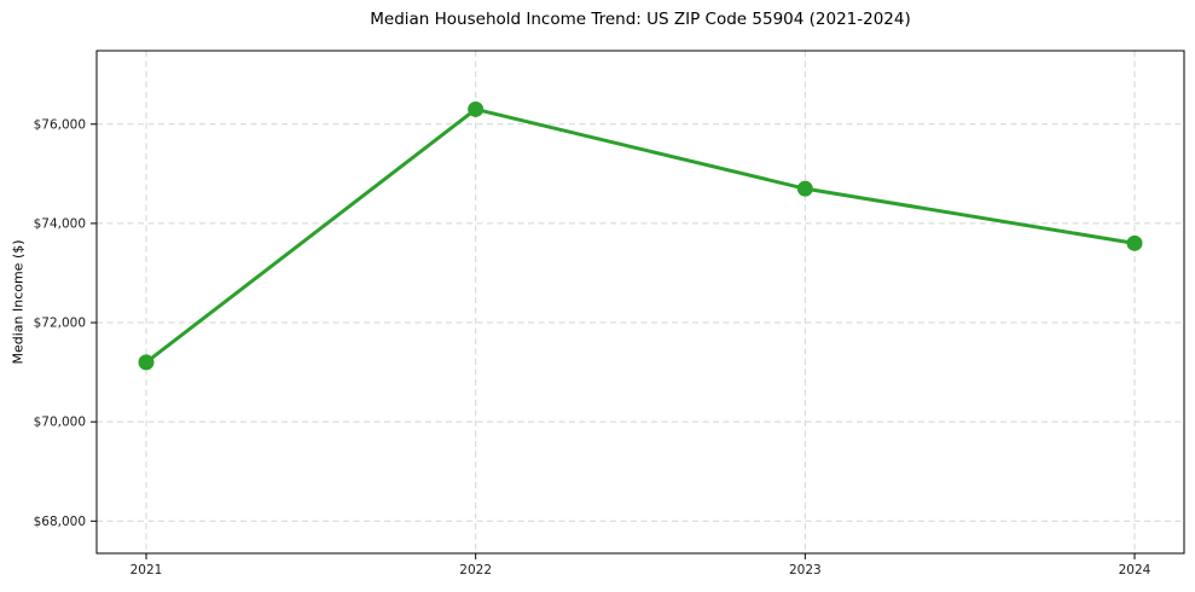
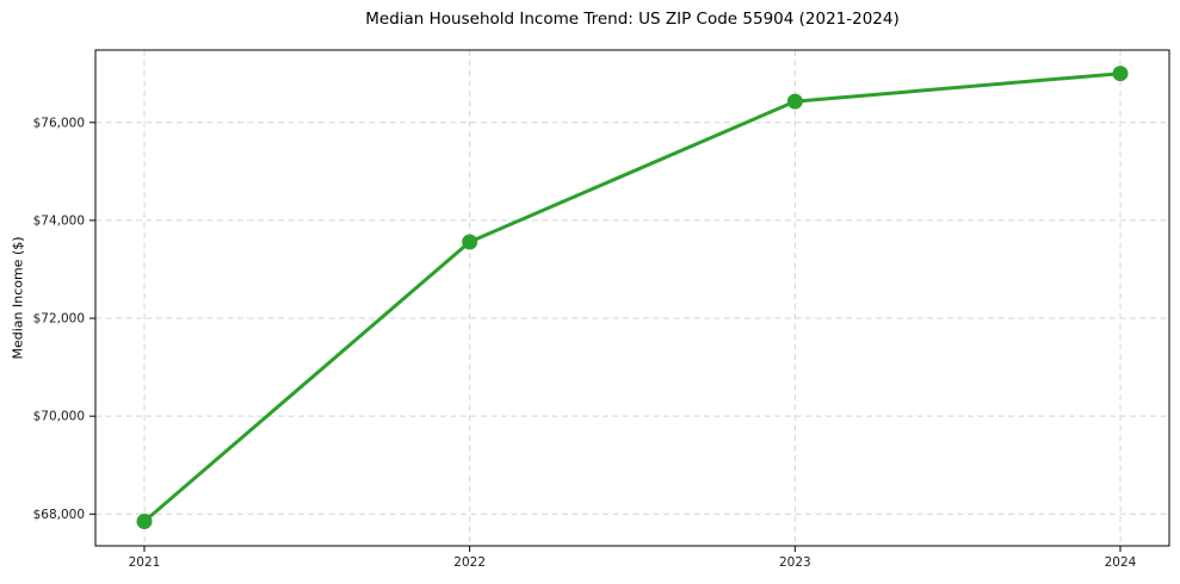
2021: $71200 -> $67800
2022: $76300 -> $73600
2023: $74700 -> $76400
2024: $73600 -> $77000
